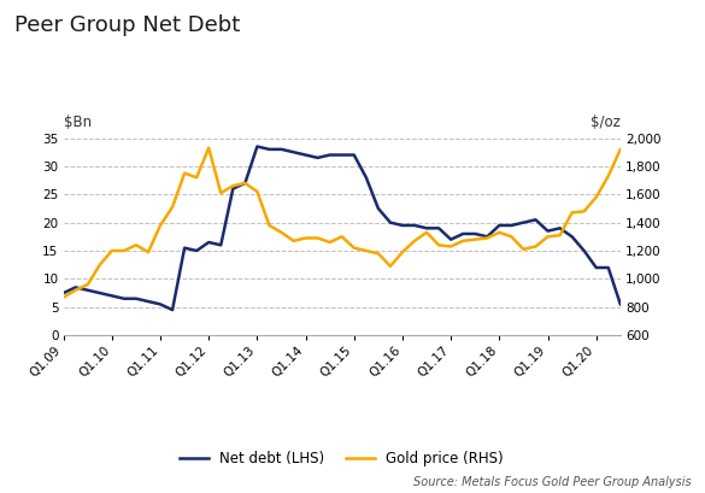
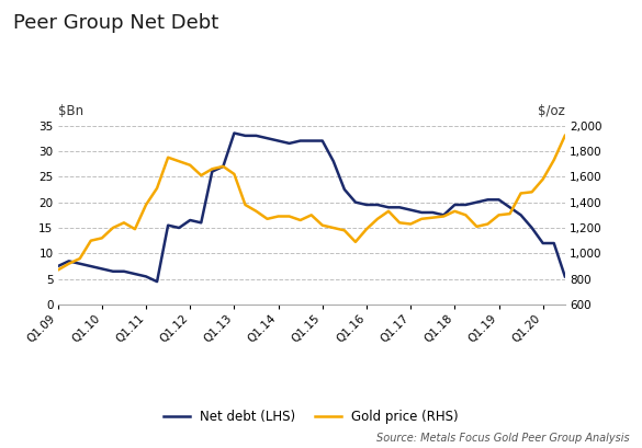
Gold price (RHS)/Q1.10: 1,200 -> 1,120
Gold price (RHS)/Q1.12: 1,930 -> 1,690
Net debt (LHS)/Q1.17: 17.0 -> 18.5
Net debt (LHS)/Q1.19: 18.5 -> 20.5
